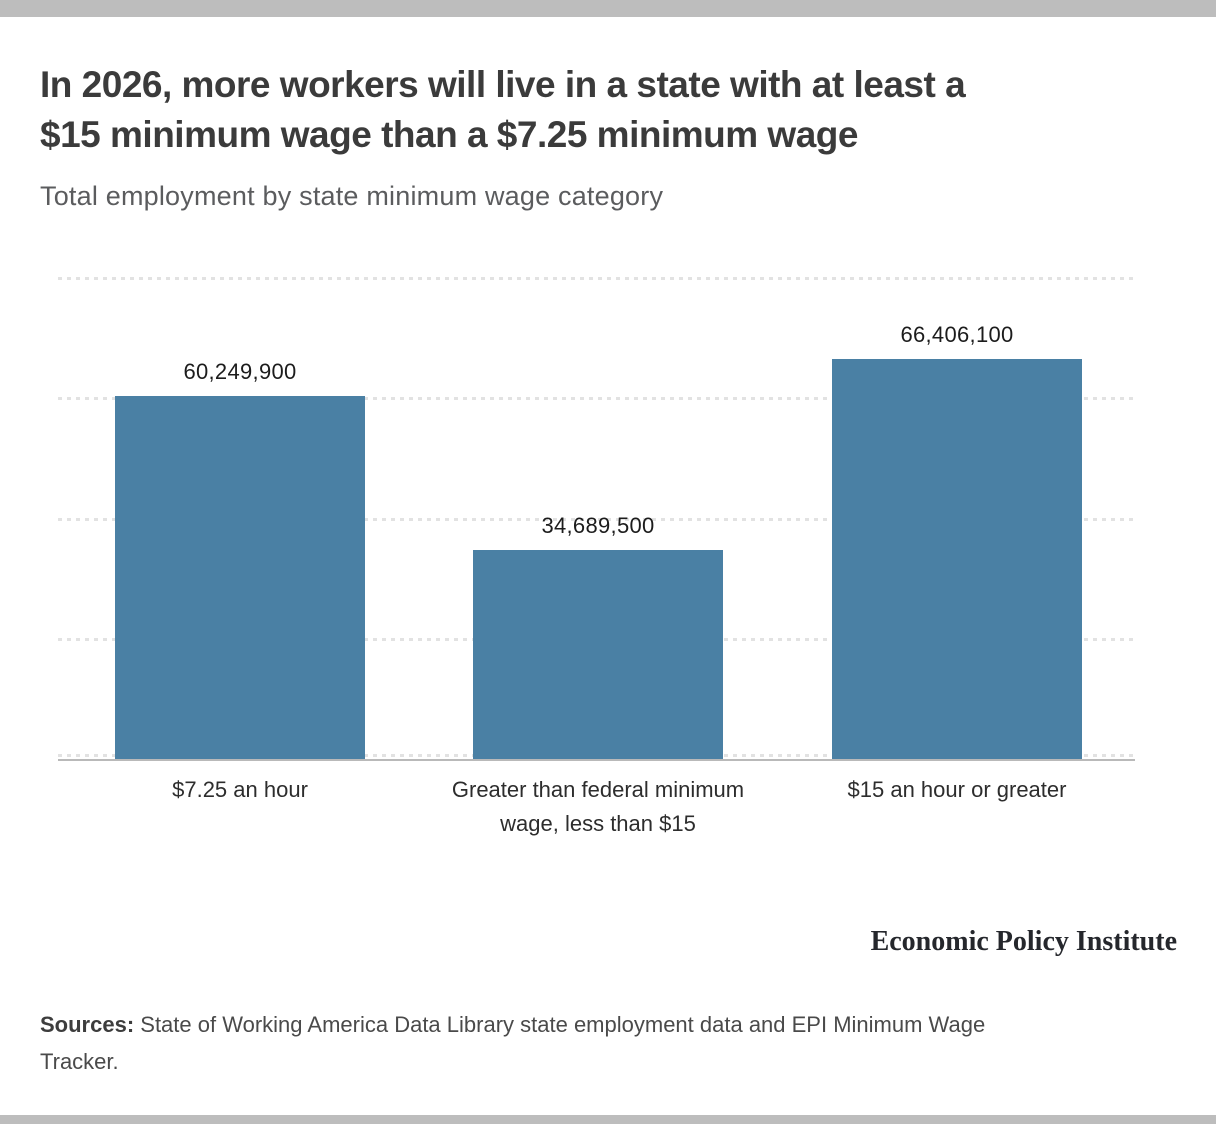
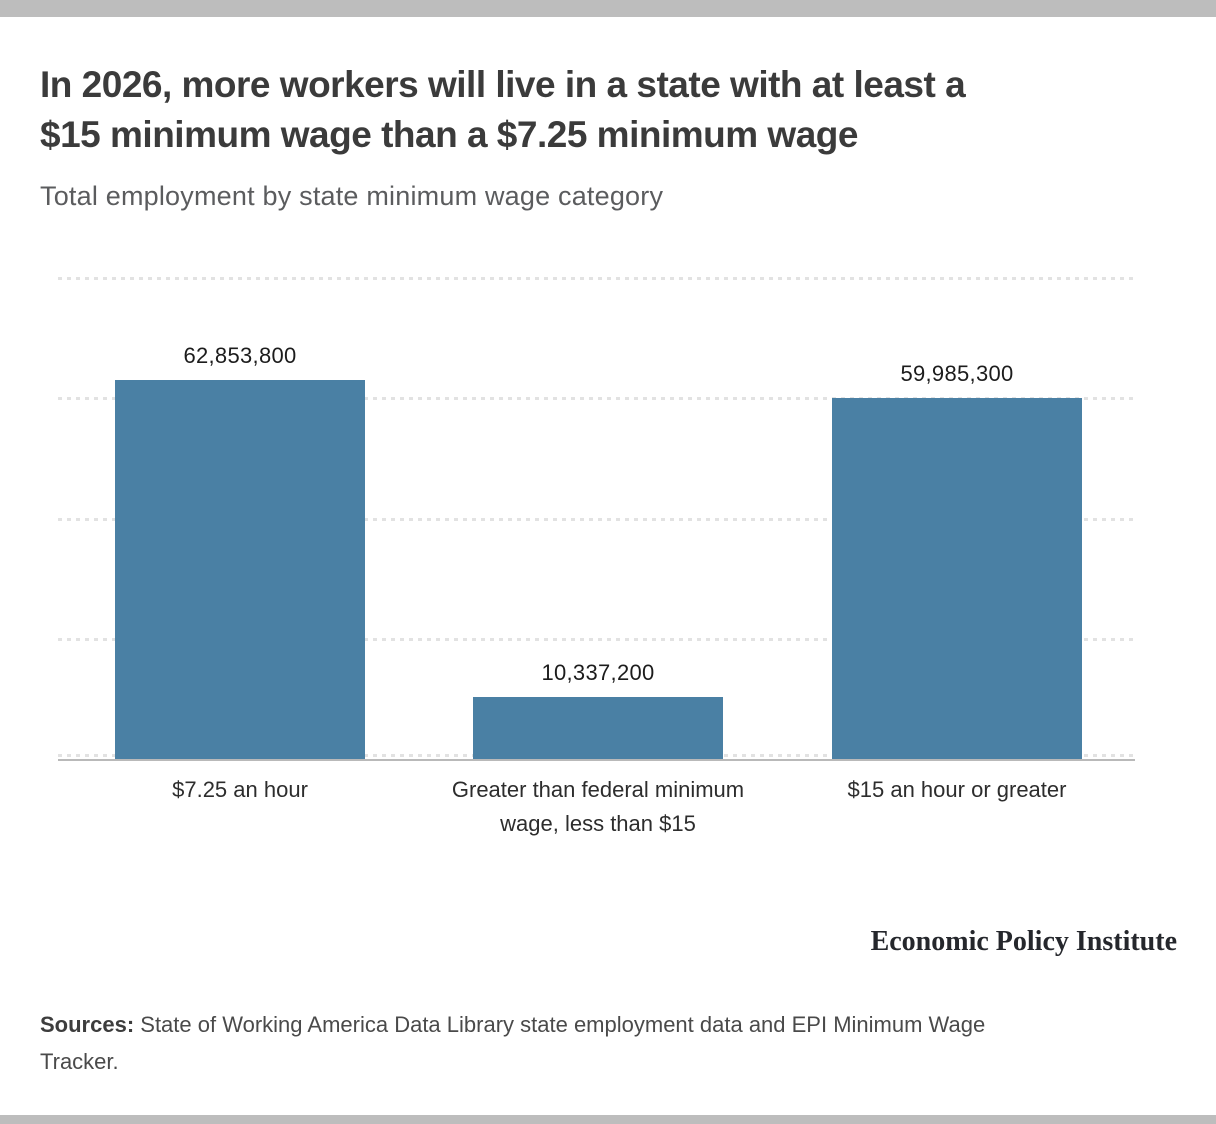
$7.25 an hour: 60,249,900 -> 62,853,800
Greater than federal minimum wage, less than $15: 34,689,500 -> 10,337,200
$15 an hour or greater: 66,406,100 -> 59,985,300
